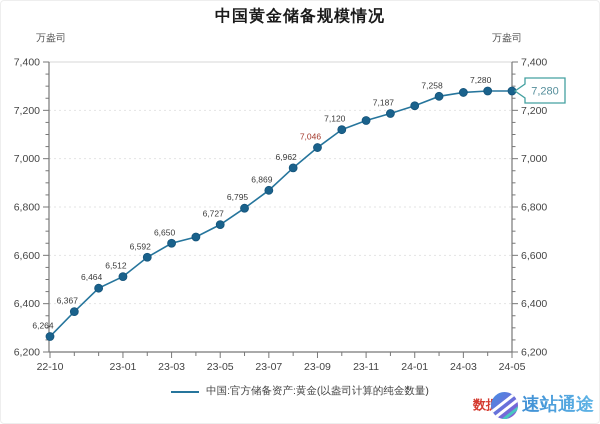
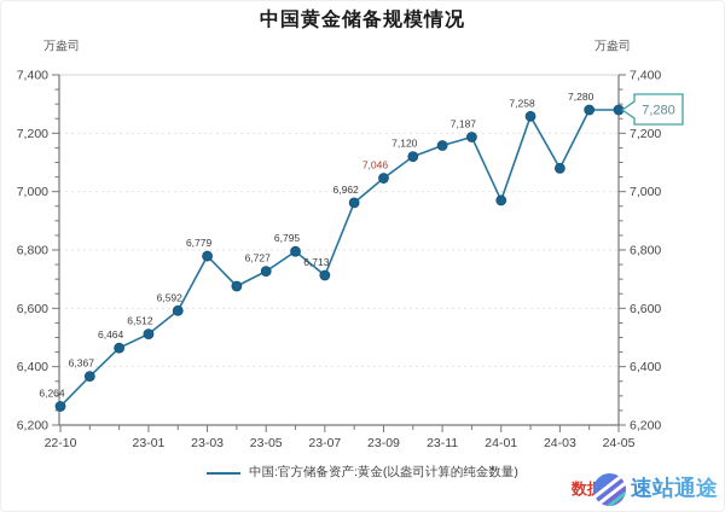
23-03: 6,650 -> 6,779
23-07: 6,869 -> 6,713
24-01: 7220 -> 6970
24-03: 7270 -> 7080
